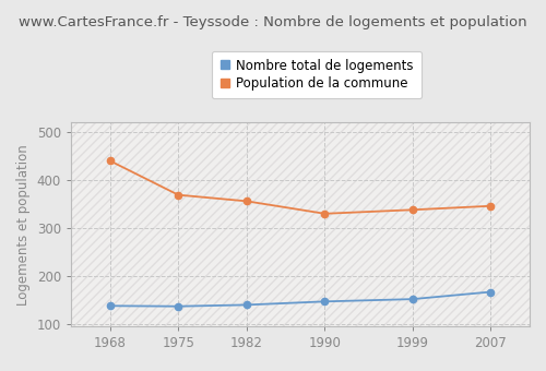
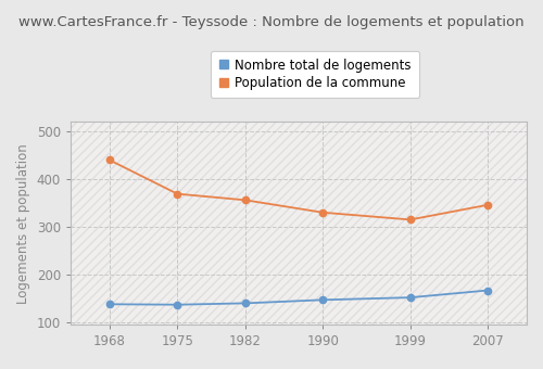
Population de la commune/1999: 338 -> 315
